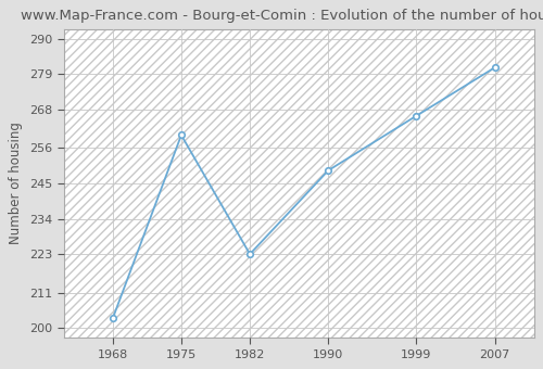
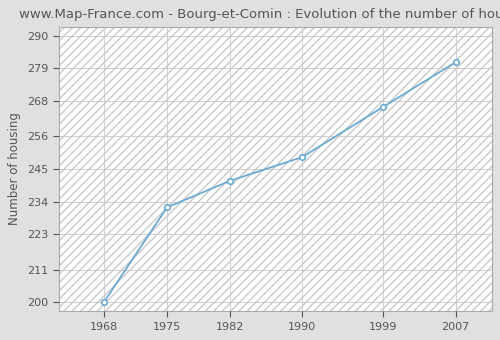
1968: 203 -> 200
1975: 260 -> 232
1982: 223 -> 241
